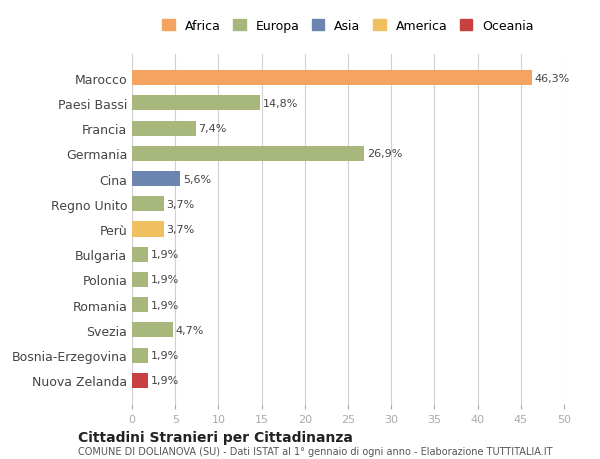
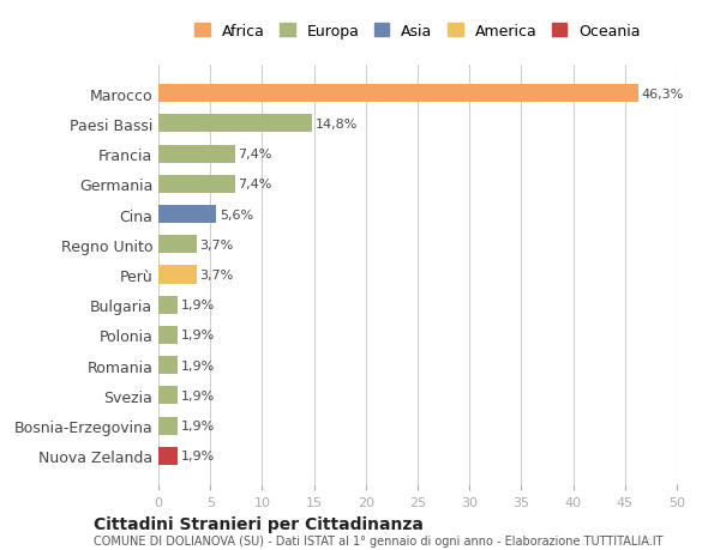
Germania: 26,9% -> 7,4%
Svezia: 4,7% -> 1,9%
